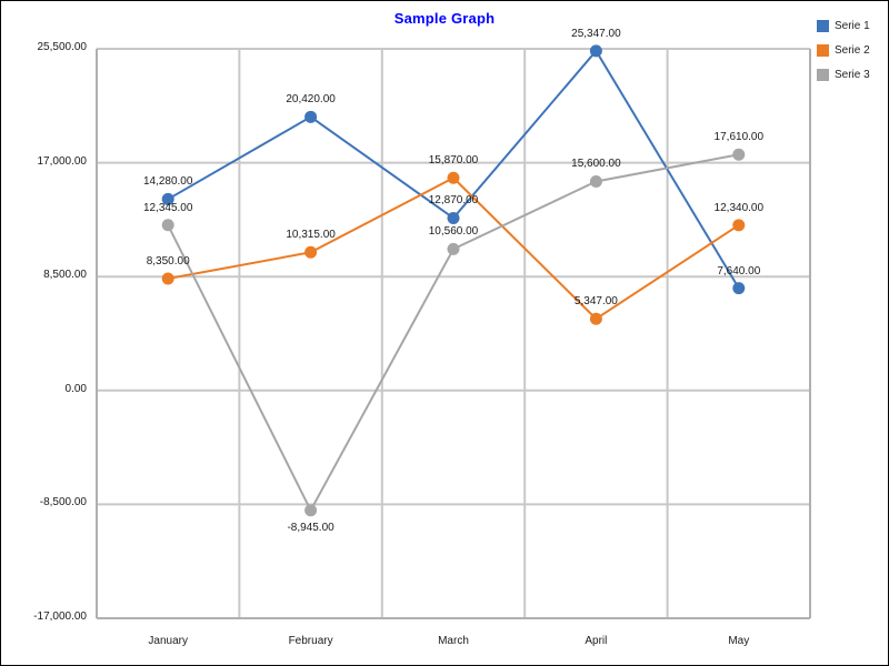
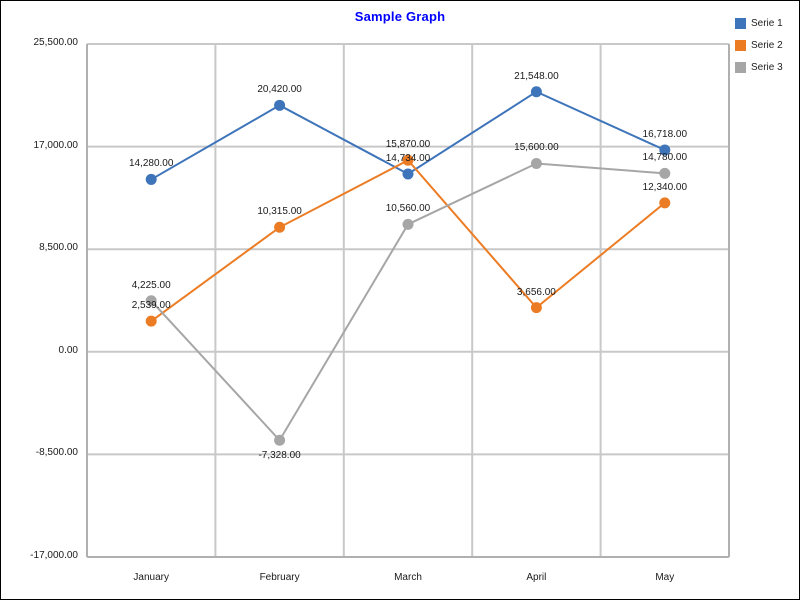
Serie 2/January: 8,350.00 -> 2,539.00
Serie 3/January: 12,345.00 -> 4,225.00
Serie 3/February: -8,945.00 -> -7,328.00
Serie 1/March: 12,870.00 -> 14,734.00
Serie 1/April: 25,347.00 -> 21,548.00
Serie 2/April: 5,347.00 -> 3,656.00
Serie 1/May: 7,640.00 -> 16,718.00
Serie 3/May: 17,610.00 -> 14,780.00
